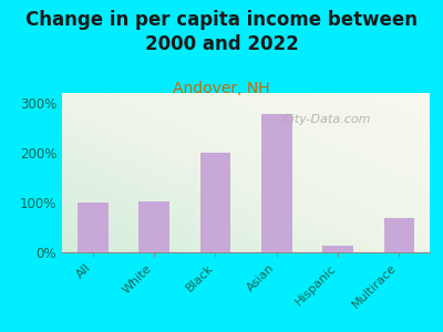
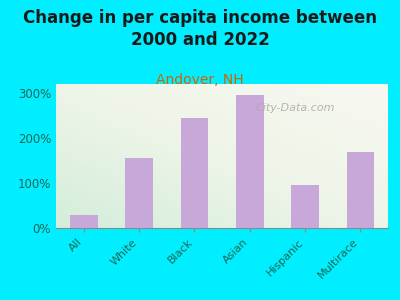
All: 100% -> 30%
White: 103% -> 155%
Black: 200% -> 245%
Asian: 278% -> 295%
Hispanic: 13% -> 95%
Multirace: 68% -> 170%
